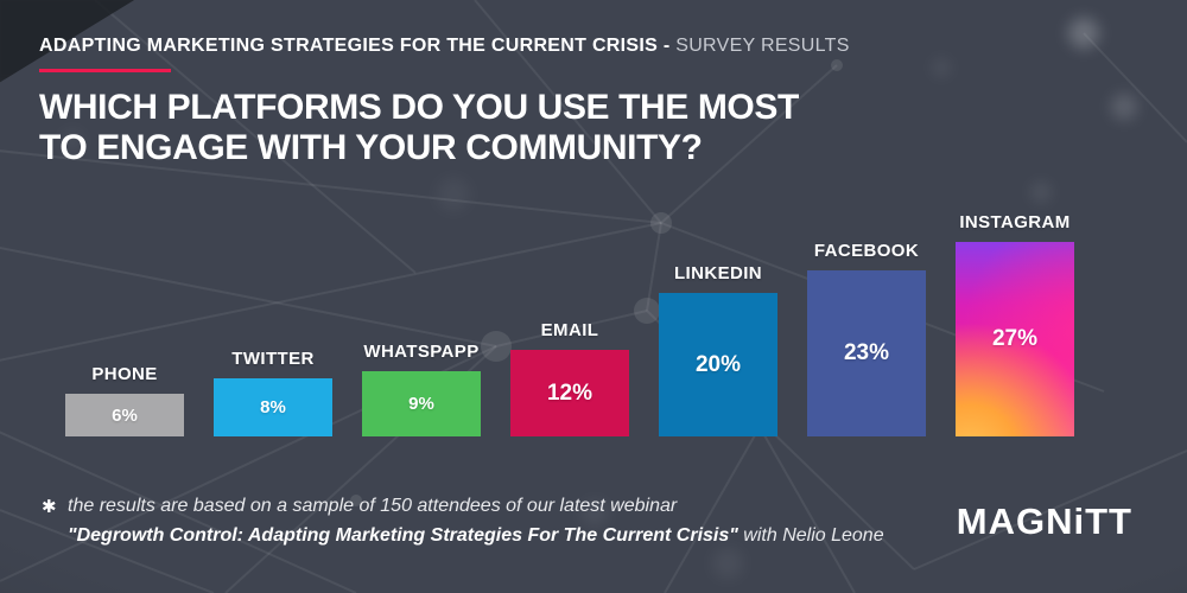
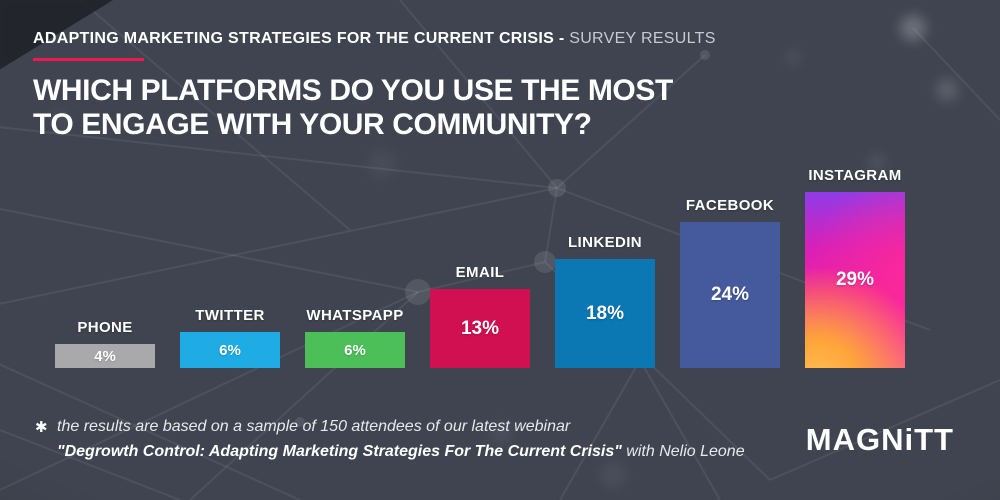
PHONE: 6% -> 4%
TWITTER: 8% -> 6%
WHATSPAPP: 9% -> 6%
EMAIL: 12% -> 13%
LINKEDIN: 20% -> 18%
FACEBOOK: 23% -> 24%
INSTAGRAM: 27% -> 29%
